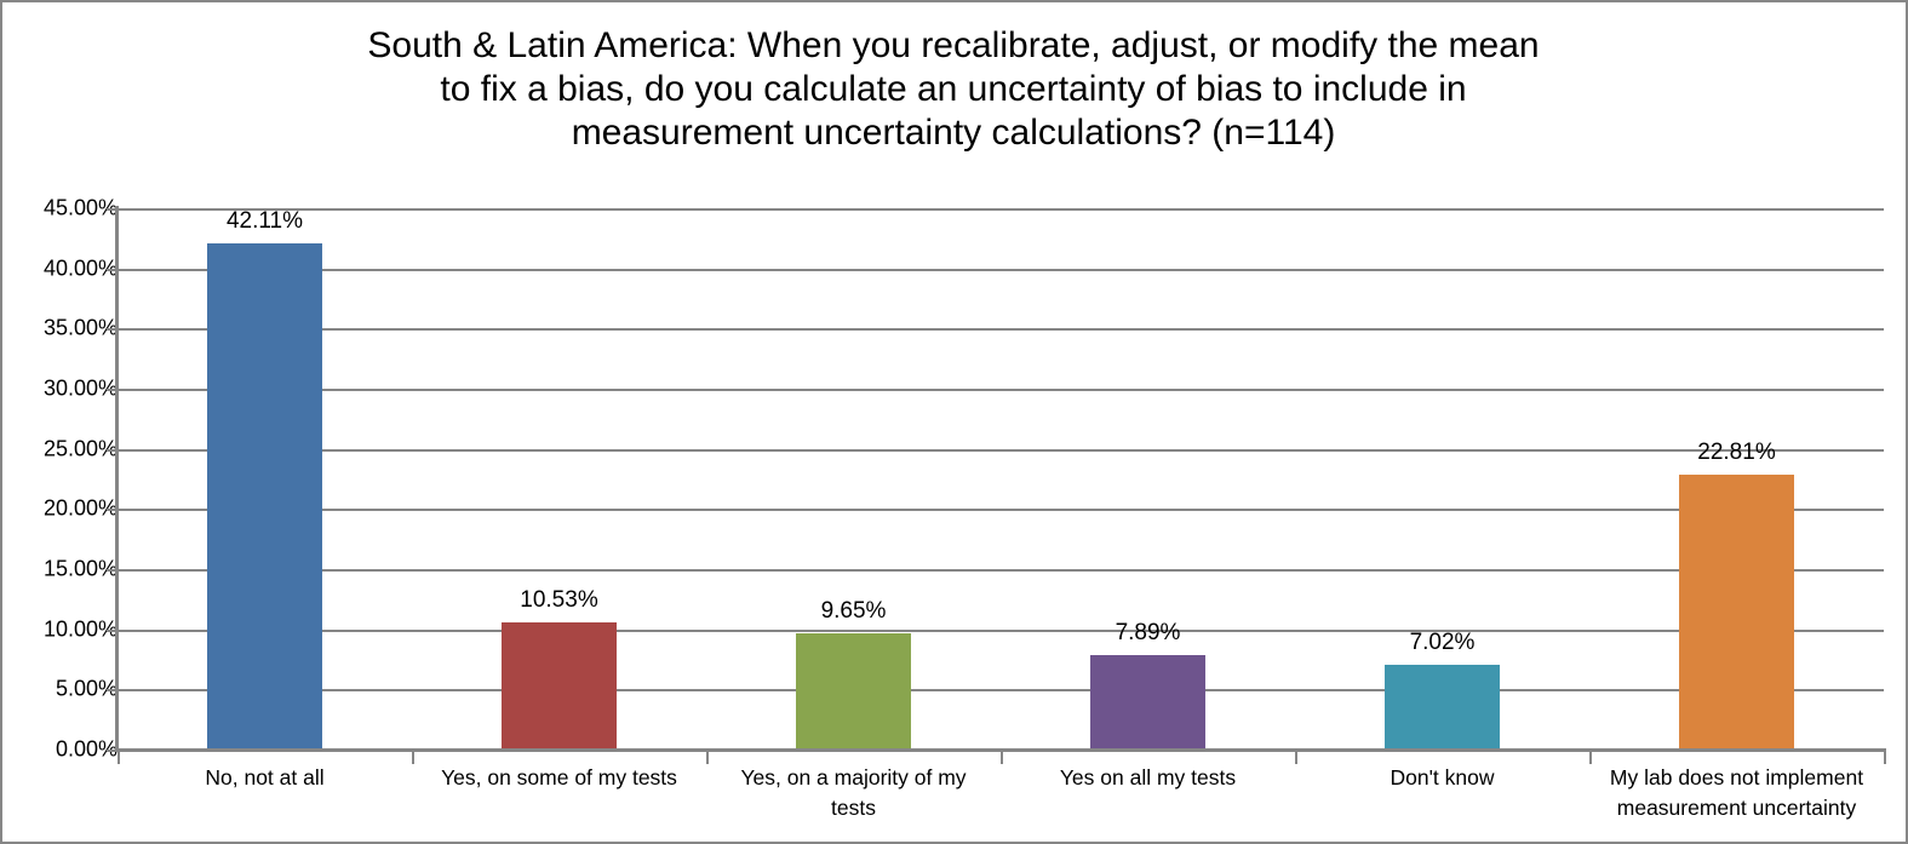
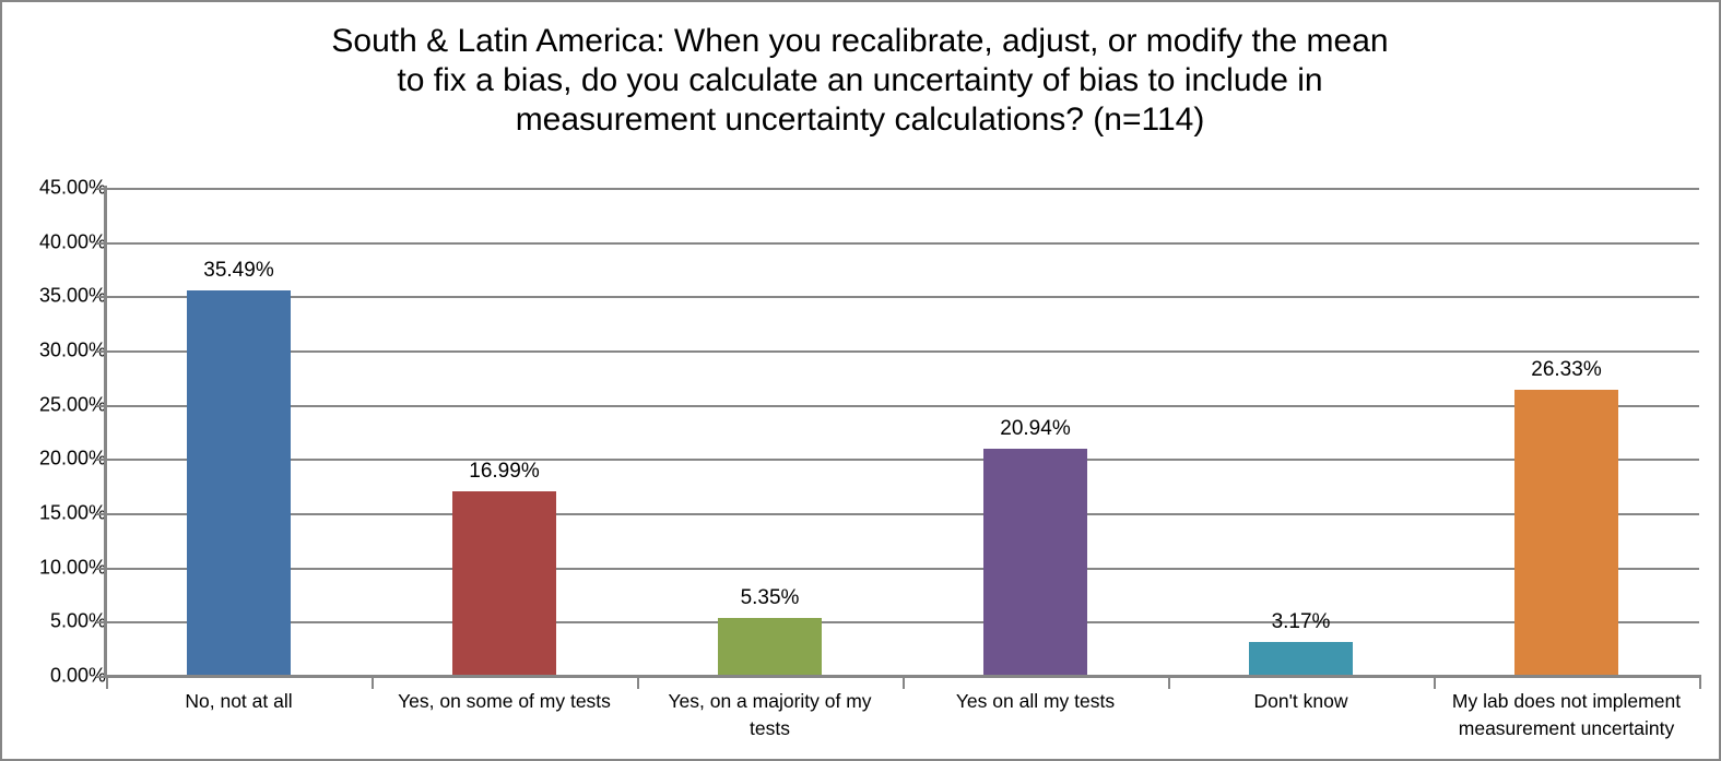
No, not at all: 42.11% -> 35.49%
Yes, on some of my tests: 10.53% -> 16.99%
Yes, on a majority of my tests: 9.65% -> 5.35%
Yes on all my tests: 7.89% -> 20.94%
Don't know: 7.02% -> 3.17%
My lab does not implement measurement uncertainty: 22.81% -> 26.33%
